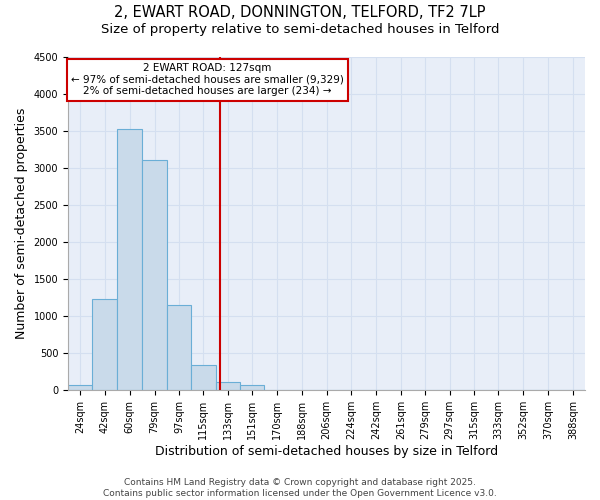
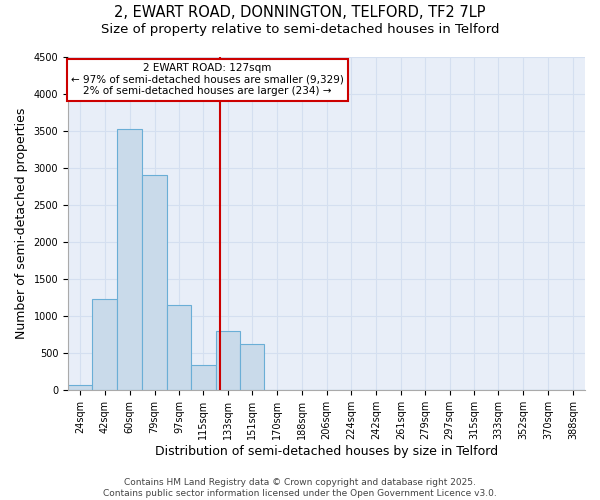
79sqm: 3100 -> 2900
133sqm: 100 -> 800
151sqm: 60 -> 620
